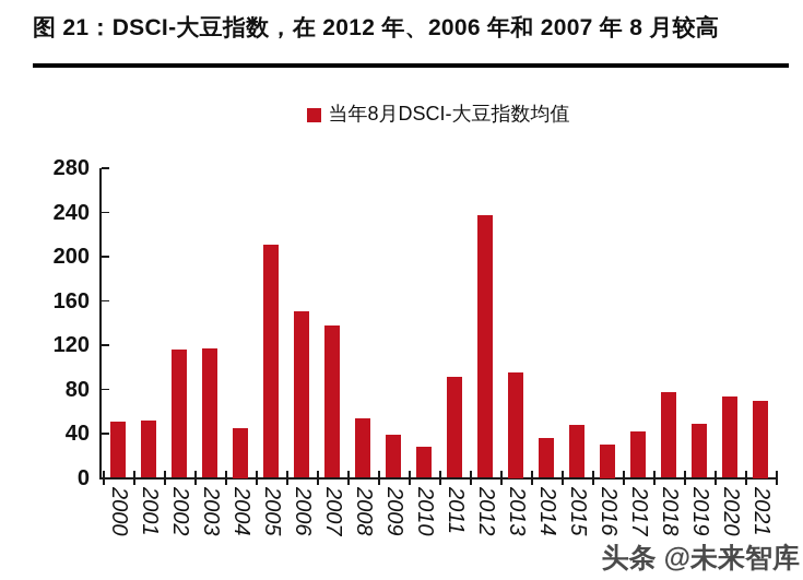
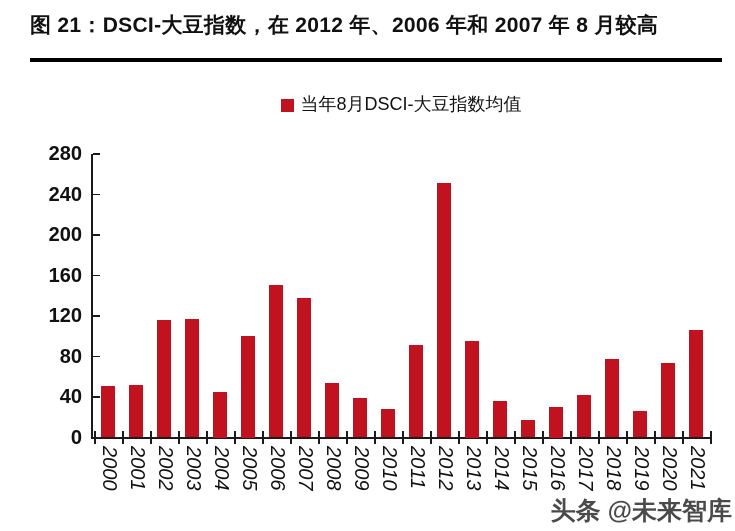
2005: 211 -> 100
2012: 238 -> 251
2015: 48 -> 17
2019: 49 -> 26
2021: 70 -> 106
